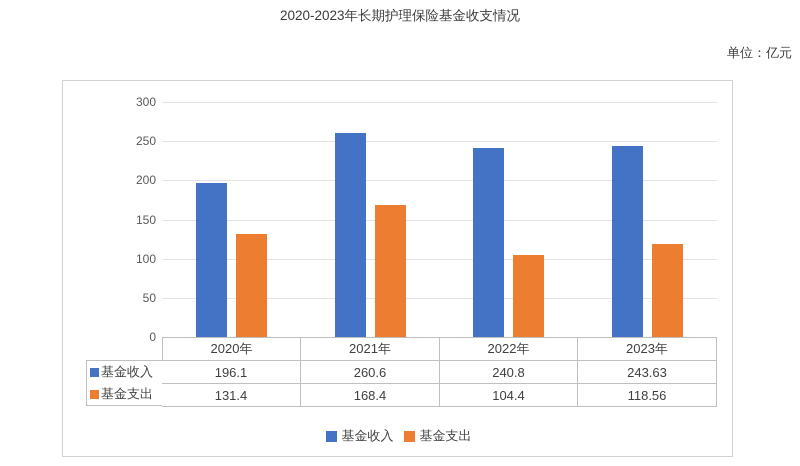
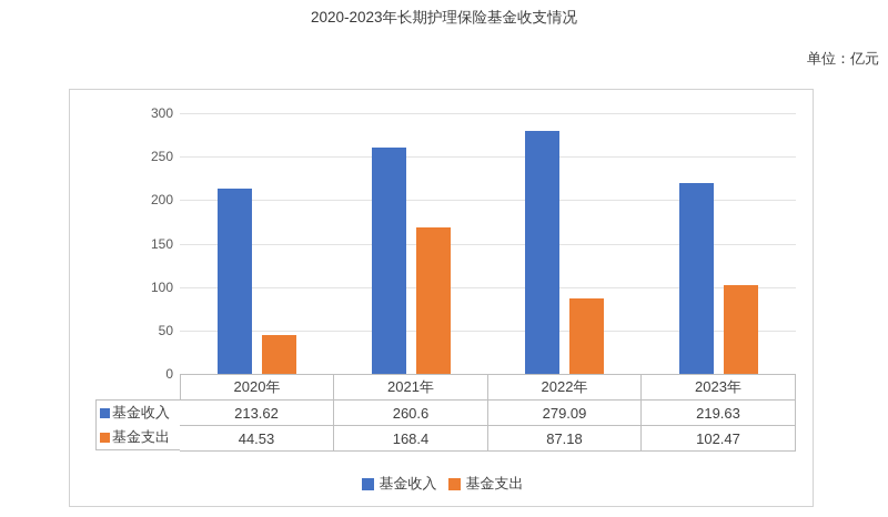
基金收入/2020年: 196.1 -> 213.62
基金支出/2020年: 131.4 -> 44.53
基金收入/2022年: 240.8 -> 279.09
基金支出/2022年: 104.4 -> 87.18
基金收入/2023年: 243.63 -> 219.63
基金支出/2023年: 118.56 -> 102.47
